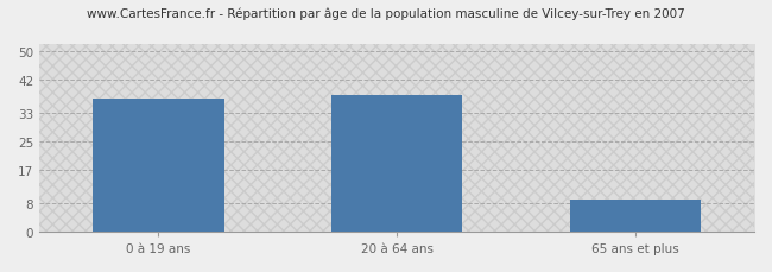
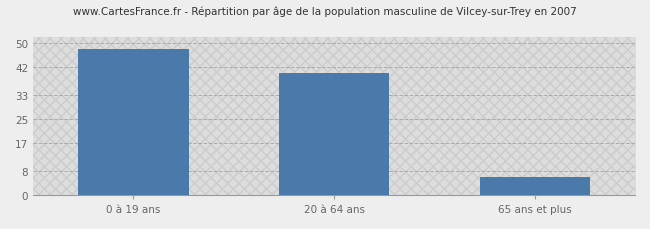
0 à 19 ans: 37 -> 48
20 à 64 ans: 38 -> 40
65 ans et plus: 9 -> 6
